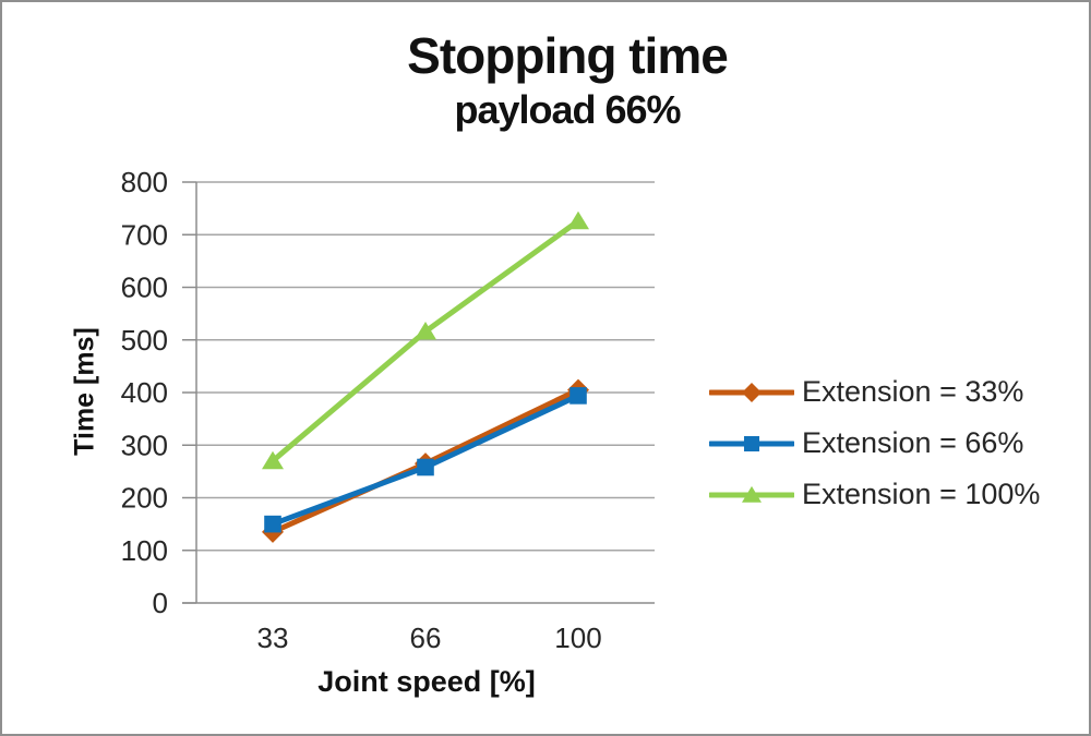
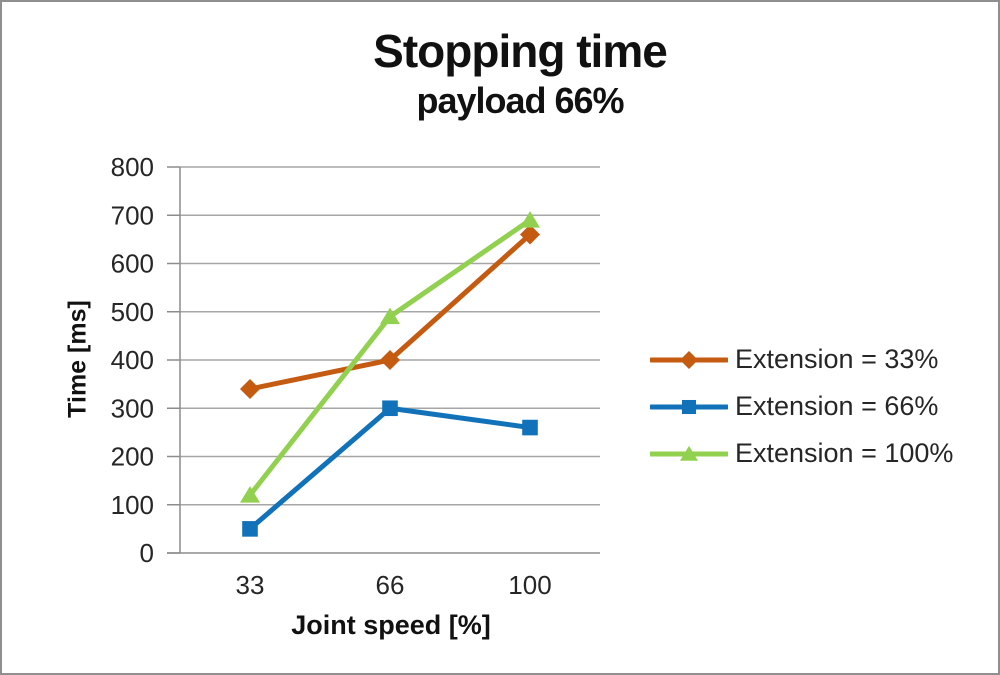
Extension = 33%/33: 140 -> 340
Extension = 66%/33: 150 -> 50
Extension = 100%/33: 270 -> 120
Extension = 33%/66: 260 -> 400
Extension = 66%/66: 260 -> 300
Extension = 100%/66: 520 -> 490
Extension = 33%/100: 400 -> 660
Extension = 66%/100: 390 -> 260
Extension = 100%/100: 730 -> 690
